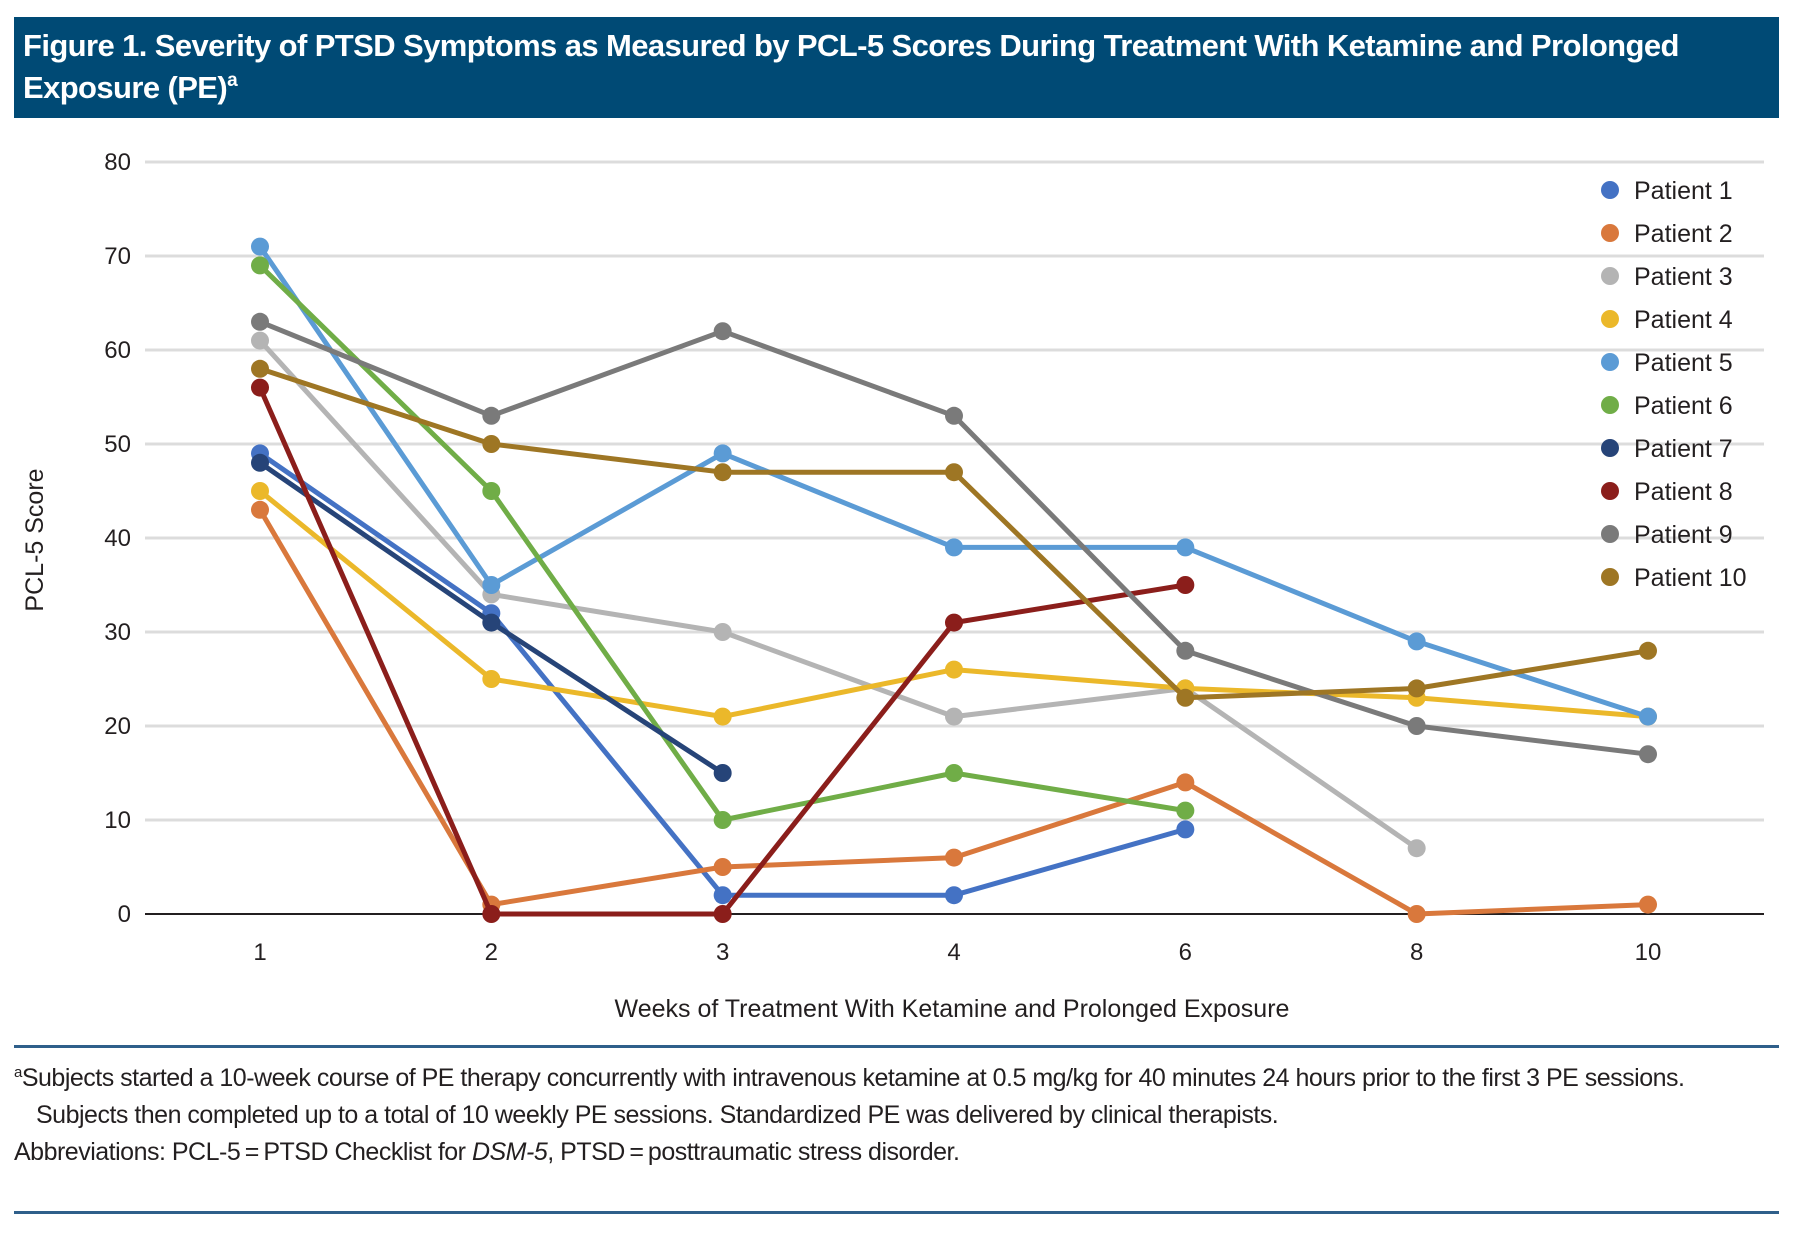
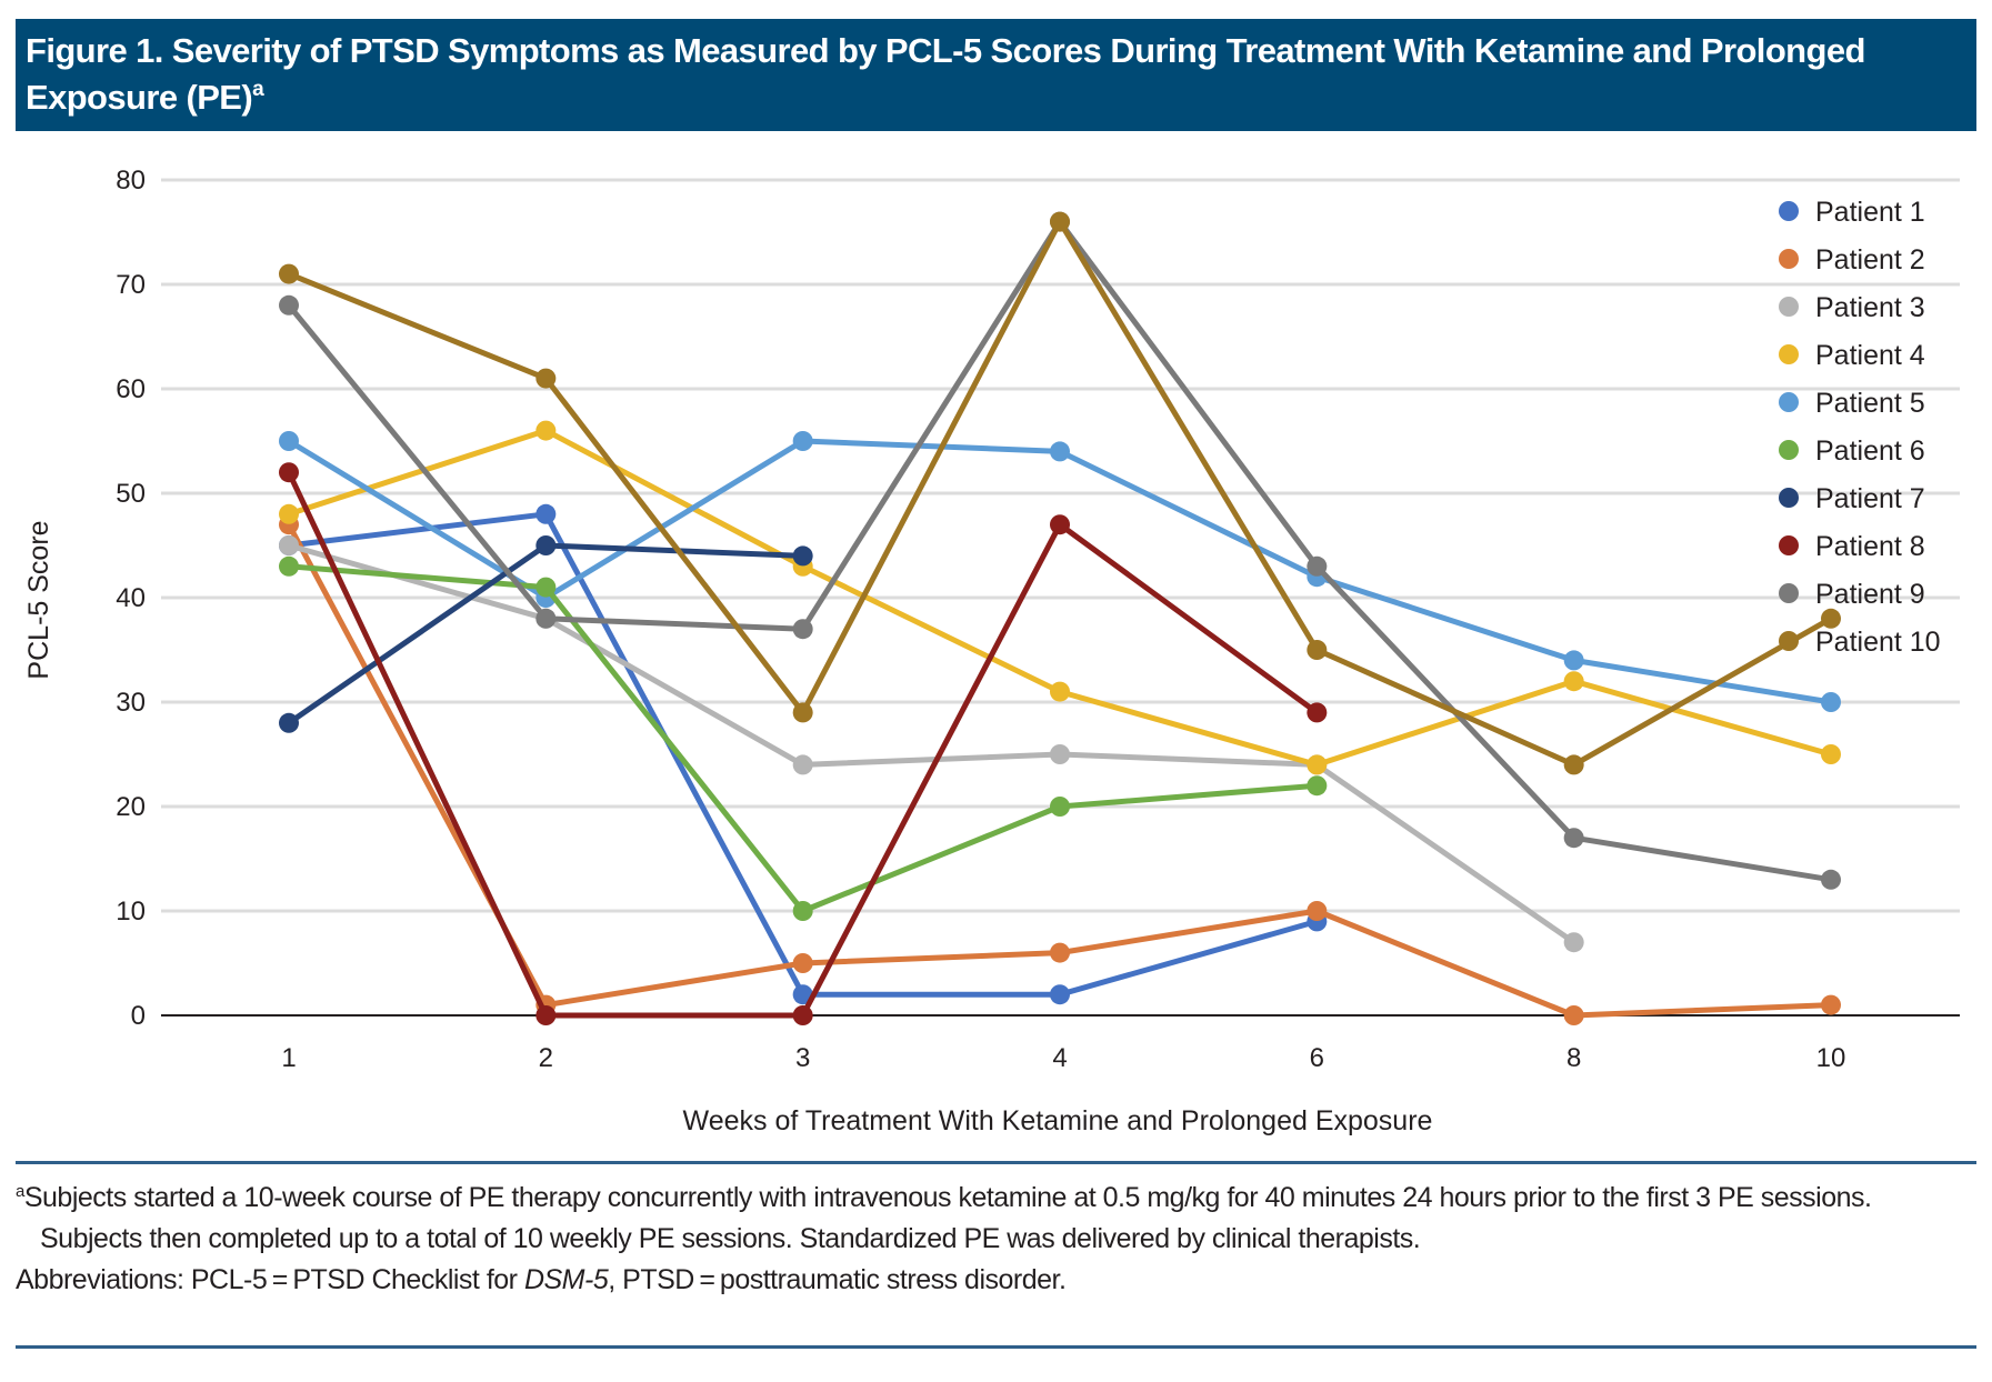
Patient 1/1: 49 -> 45
Patient 2/1: 43 -> 47
Patient 3/1: 61 -> 45
Patient 4/1: 45 -> 48
Patient 5/1: 71 -> 55
Patient 6/1: 69 -> 43
Patient 7/1: 48 -> 28
Patient 8/1: 56 -> 52
Patient 9/1: 63 -> 68
Patient 10/1: 58 -> 71
Patient 1/2: 32 -> 48
Patient 3/2: 34 -> 38
Patient 4/2: 25 -> 56
Patient 5/2: 35 -> 40
Patient 6/2: 45 -> 41
Patient 7/2: 31 -> 45
Patient 9/2: 53 -> 38
Patient 10/2: 50 -> 61
Patient 3/3: 30 -> 24
Patient 4/3: 21 -> 43
Patient 5/3: 49 -> 55
Patient 7/3: 15 -> 44
Patient 9/3: 62 -> 37
Patient 10/3: 47 -> 29
Patient 3/4: 21 -> 25
Patient 4/4: 26 -> 31
Patient 5/4: 39 -> 54
Patient 6/4: 15 -> 20
Patient 8/4: 31 -> 47
Patient 9/4: 53 -> 76
Patient 10/4: 47 -> 76
Patient 2/6: 14 -> 10
Patient 5/6: 39 -> 42
Patient 6/6: 11 -> 22
Patient 8/6: 35 -> 29
Patient 9/6: 28 -> 43
Patient 10/6: 23 -> 35
Patient 4/8: 23 -> 32
Patient 5/8: 29 -> 34
Patient 9/8: 20 -> 17
Patient 4/10: 21 -> 25
Patient 5/10: 21 -> 30
Patient 9/10: 17 -> 13
Patient 10/10: 28 -> 38
